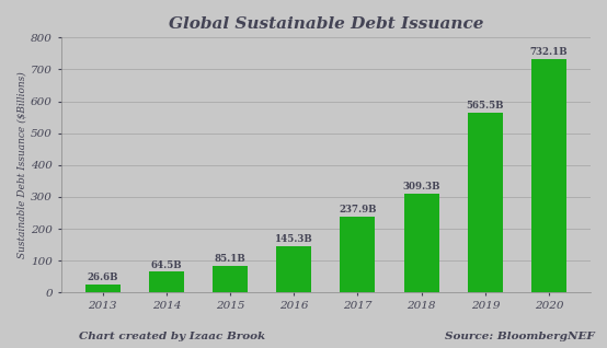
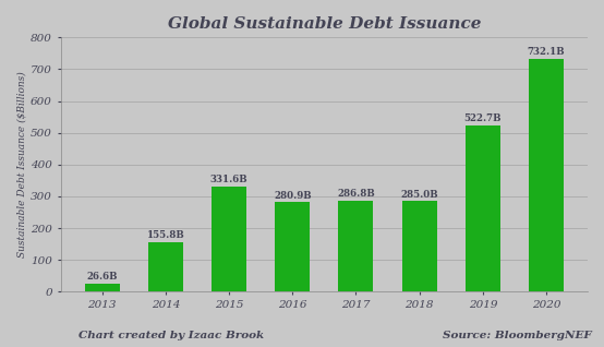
2014: 64.5B -> 155.8B
2015: 85.1B -> 331.6B
2016: 145.3B -> 280.9B
2017: 237.9B -> 286.8B
2018: 309.3B -> 285.0B
2019: 565.5B -> 522.7B
